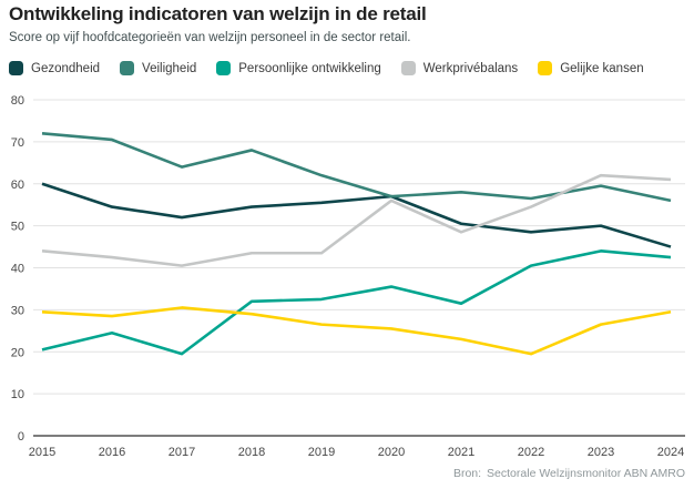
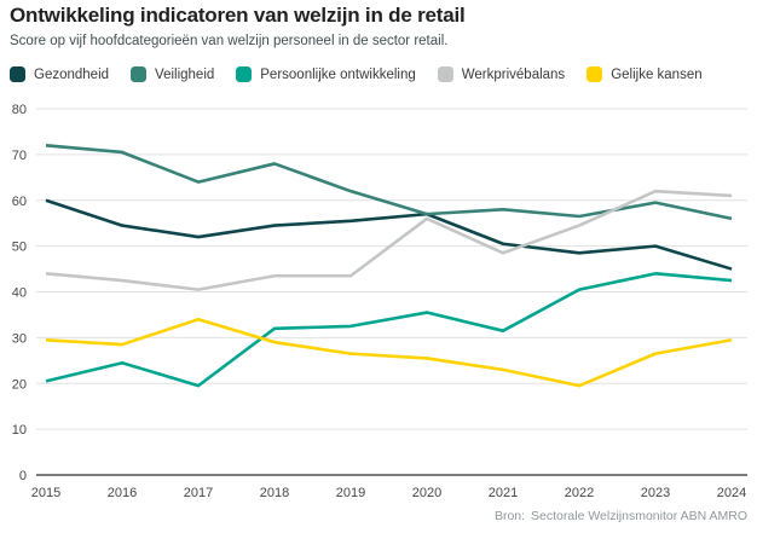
Gelijke kansen/2017: 30 -> 34
